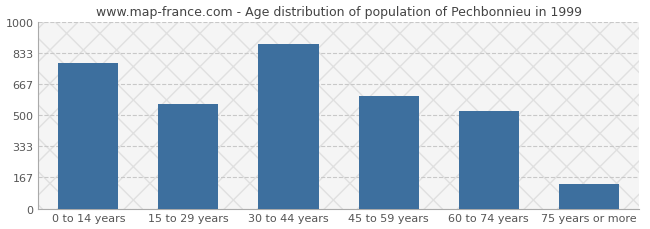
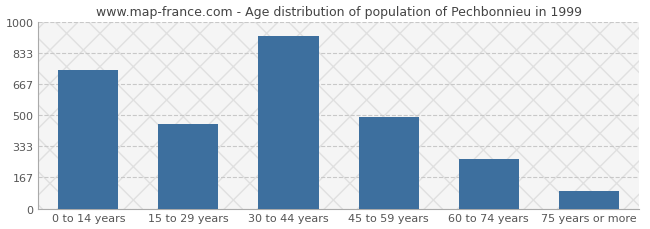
0 to 14 years: 780 -> 740
15 to 29 years: 560 -> 450
30 to 44 years: 880 -> 920
45 to 59 years: 600 -> 490
60 to 74 years: 520 -> 260
75 years or more: 130 -> 100
